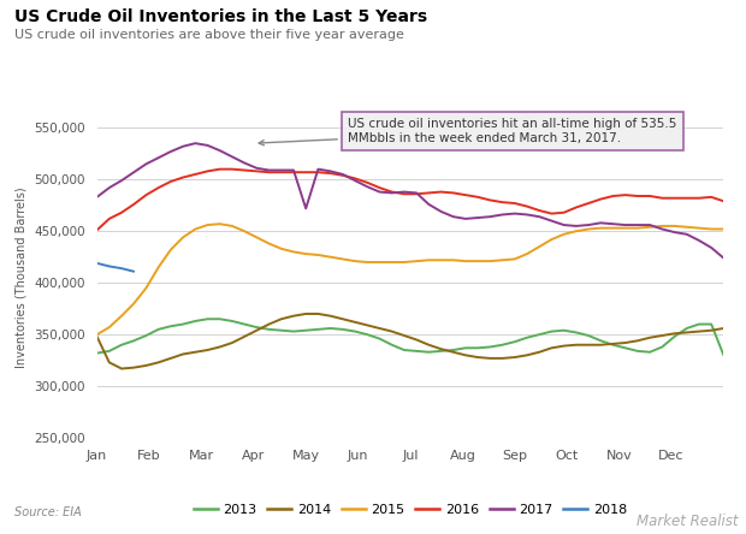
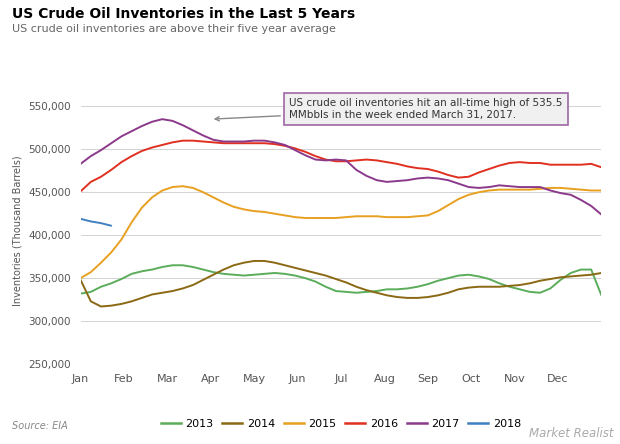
2017/May: 472,000 -> 510,000
